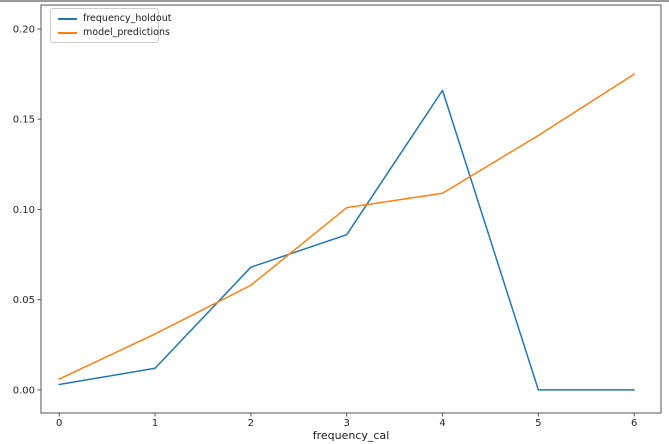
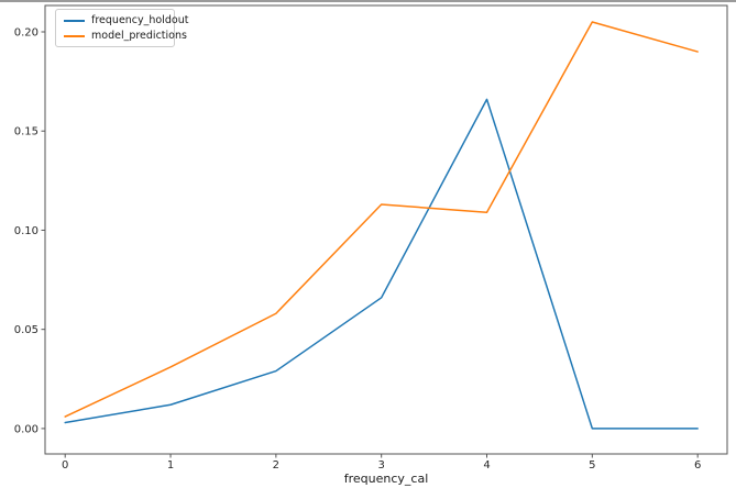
frequency_holdout/2: 0.068 -> 0.029
frequency_holdout/3: 0.086 -> 0.066
model_predictions/3: 0.101 -> 0.113
model_predictions/5: 0.141 -> 0.205
model_predictions/6: 0.175 -> 0.190
